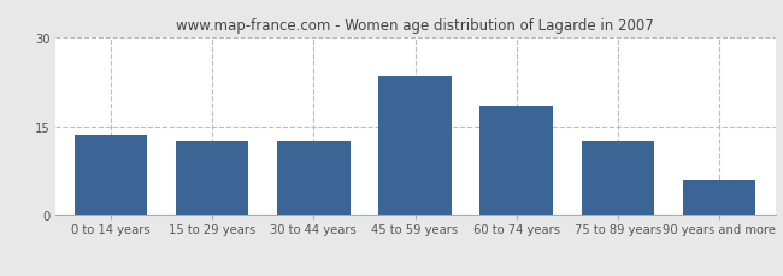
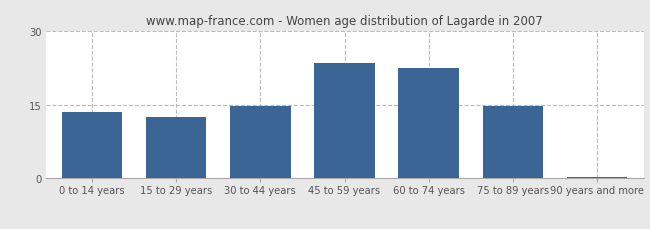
30 to 44 years: 12.5 -> 14.7
60 to 74 years: 18.5 -> 22.5
75 to 89 years: 12.5 -> 14.7
90 years and more: 6.0 -> 0.3
